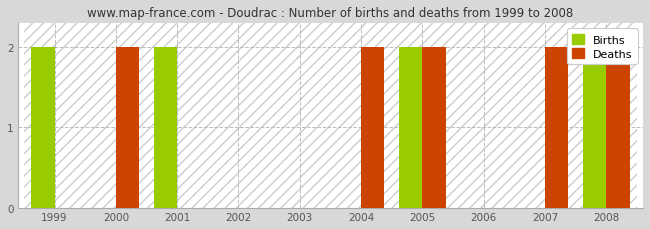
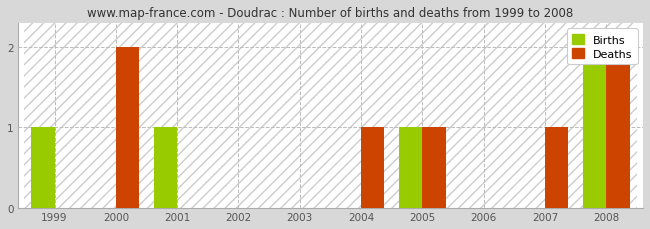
Births/1999: 2 -> 1
Births/2001: 2 -> 1
Deaths/2004: 2 -> 1
Births/2005: 2 -> 1
Deaths/2005: 2 -> 1
Deaths/2007: 2 -> 1
